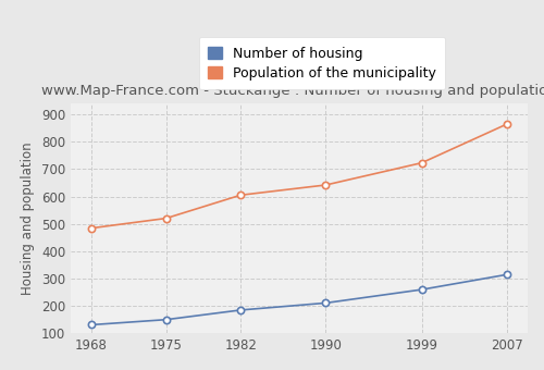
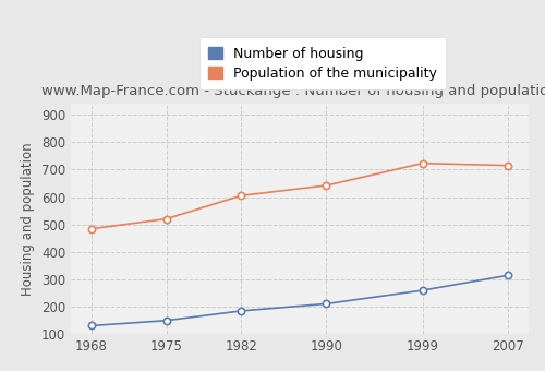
Population of the municipality/2007: 865 -> 715
